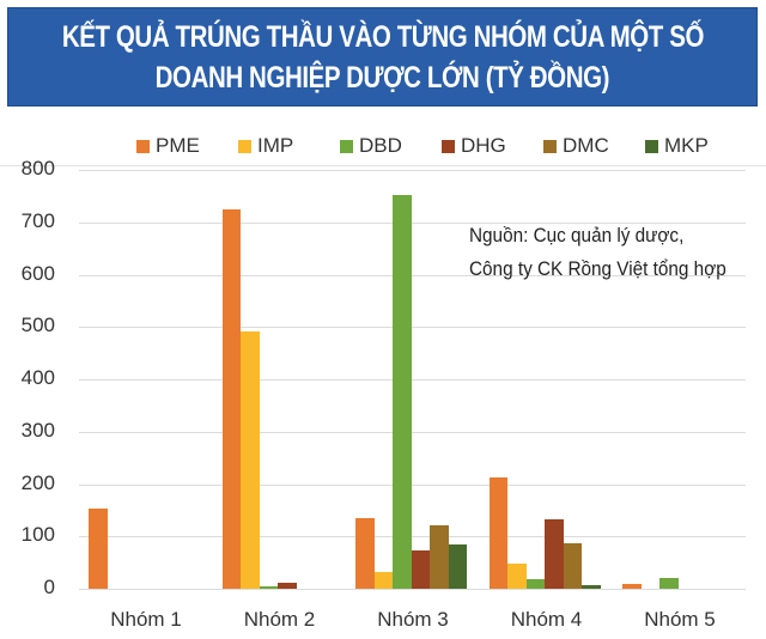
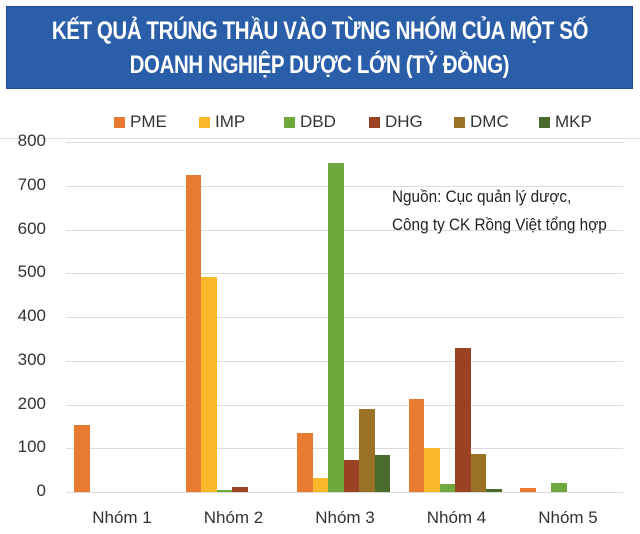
DMC/Nhóm 3: 120 -> 190
IMP/Nhóm 4: 50 -> 100
DHG/Nhóm 4: 130 -> 330
